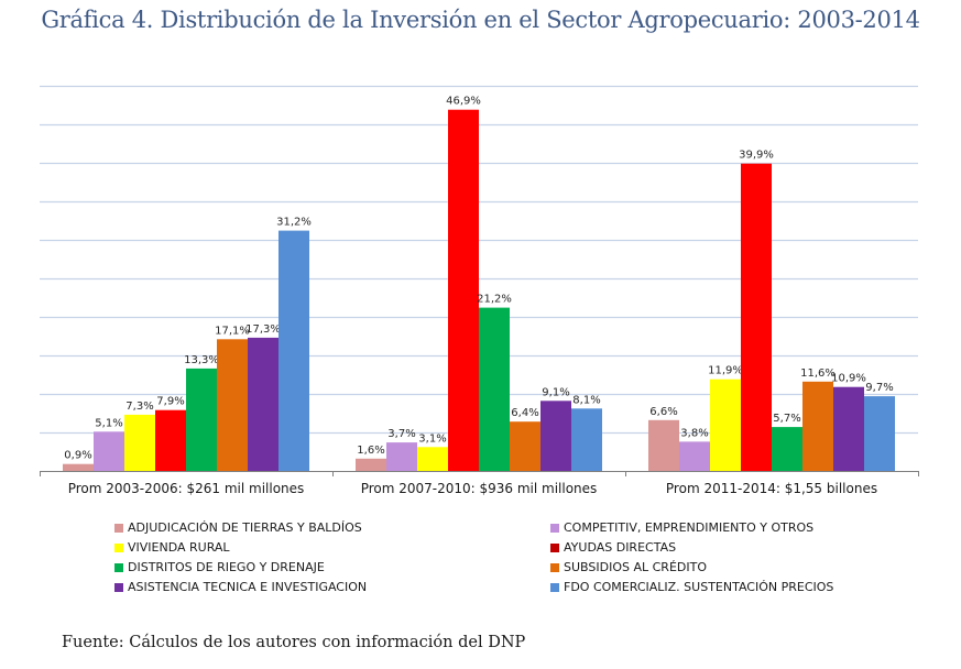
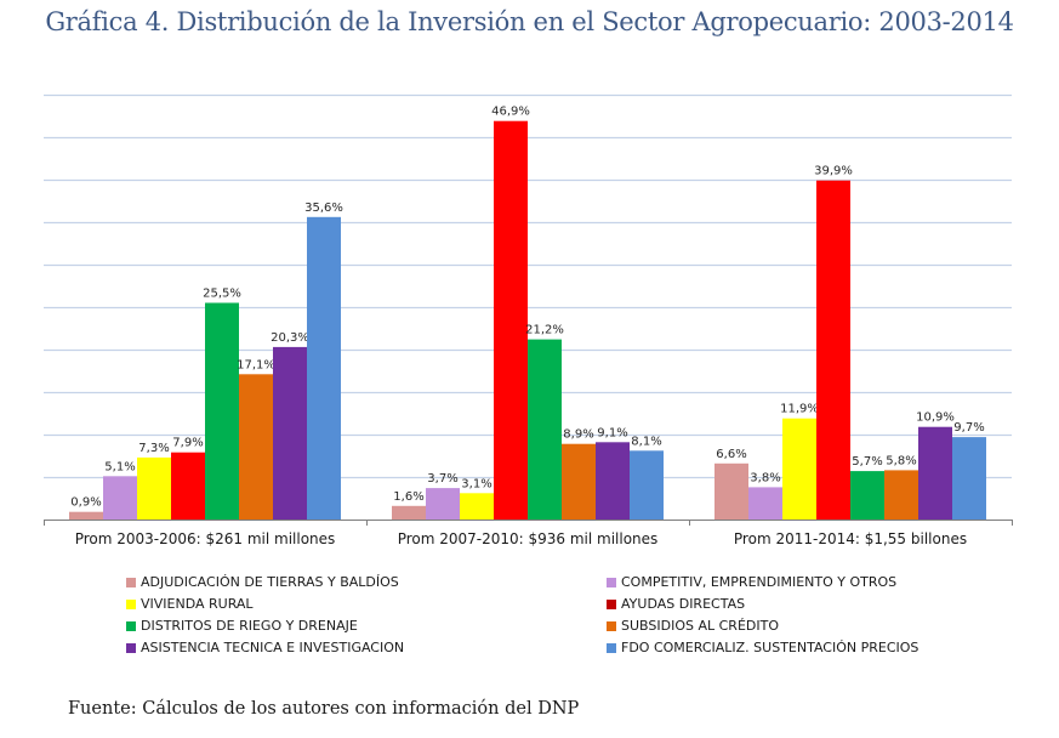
DISTRITOS DE RIEGO Y DRENAJE/Prom 2003-2006: $261 mil millones: 13,3% -> 25,5%
ASISTENCIA TECNICA E INVESTIGACION/Prom 2003-2006: $261 mil millones: 17,3% -> 20,3%
FDO COMERCIALIZ. SUSTENTACIÓN PRECIOS/Prom 2003-2006: $261 mil millones: 31,2% -> 35,6%
SUBSIDIOS AL CRÉDITO/Prom 2007-2010: $936 mil millones: 6,4% -> 8,9%
SUBSIDIOS AL CRÉDITO/Prom 2011-2014: $1,55 billones: 11,6% -> 5,8%
